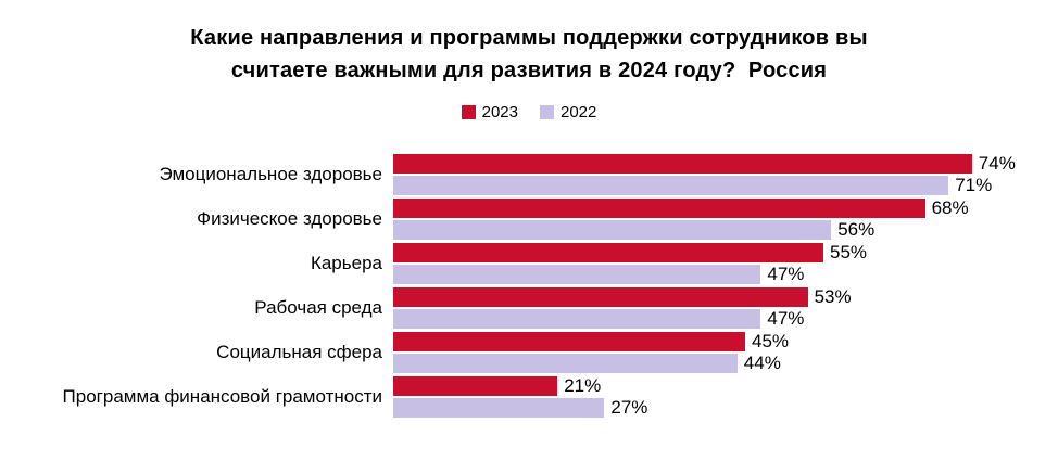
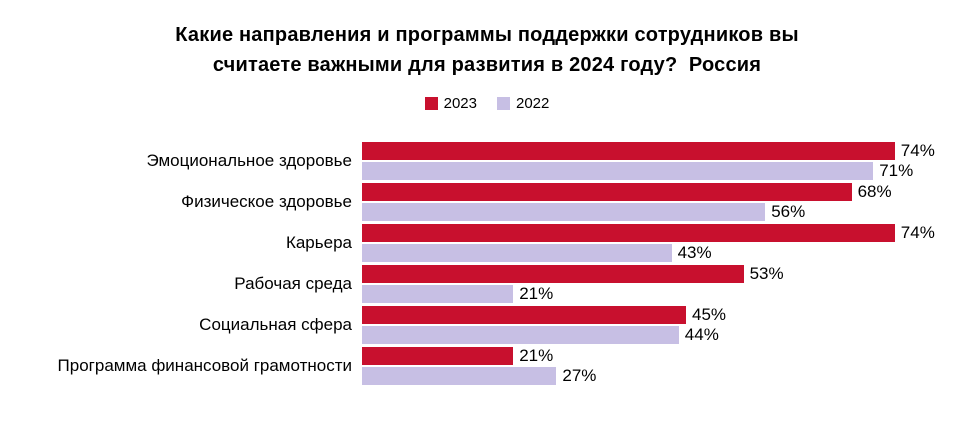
2023/Карьера: 55% -> 74%
2022/Карьера: 47% -> 43%
2022/Рабочая среда: 47% -> 21%
